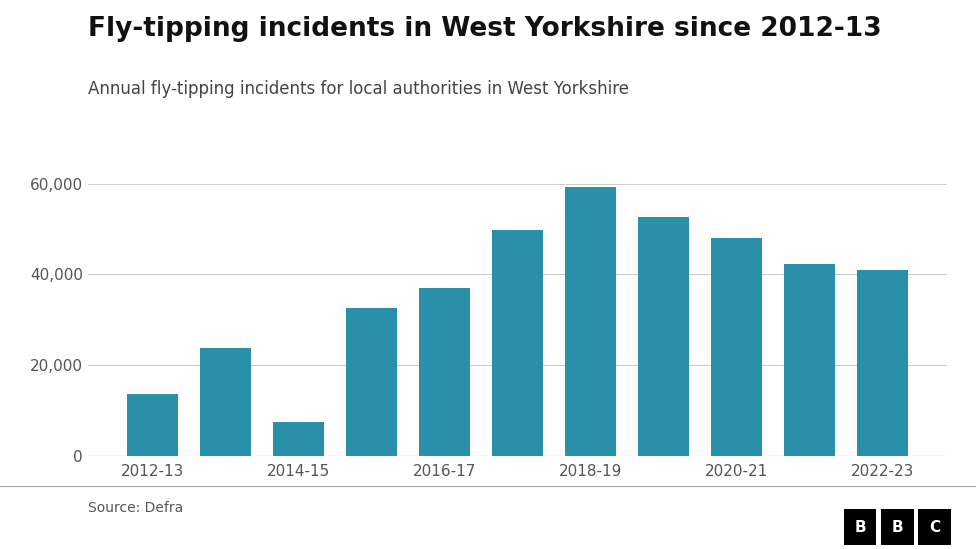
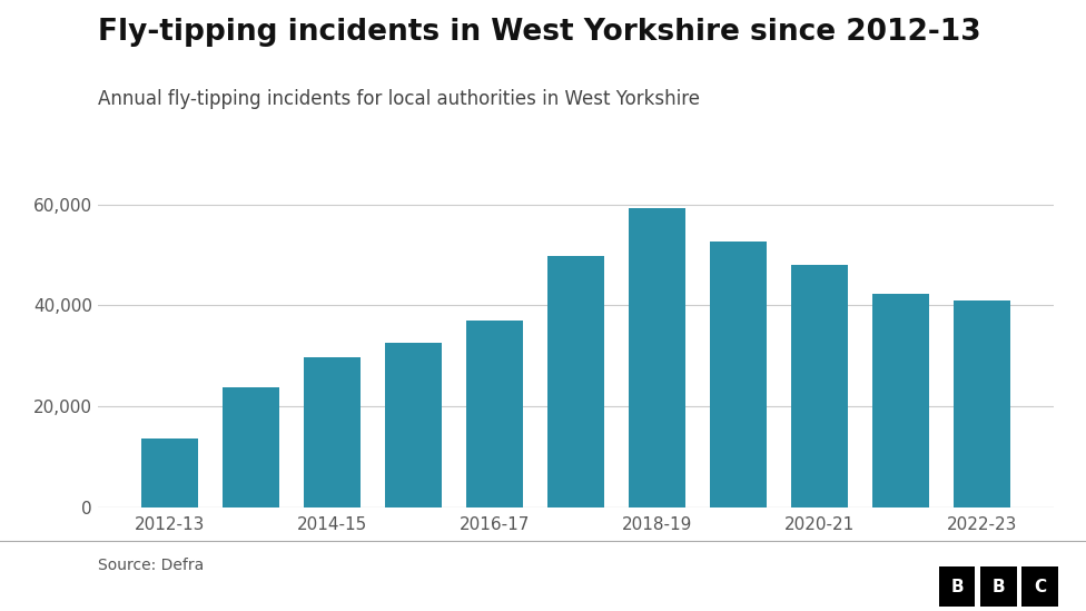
2014-15: 7,500 -> 29,700
